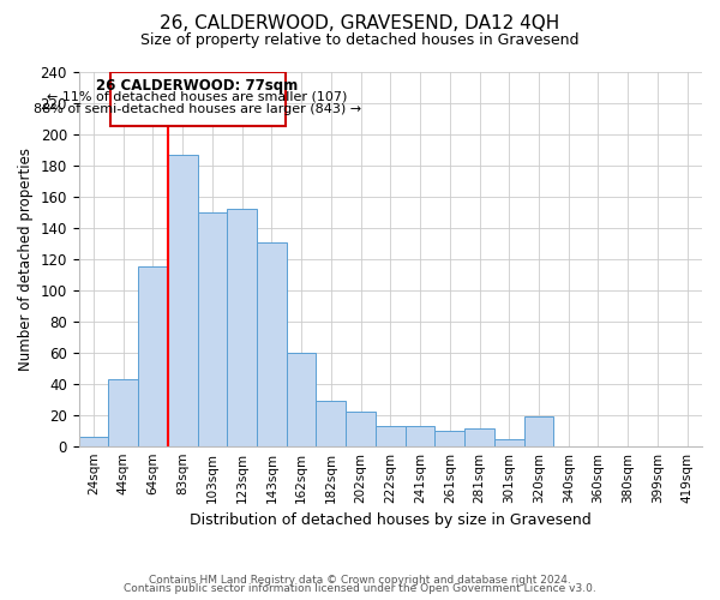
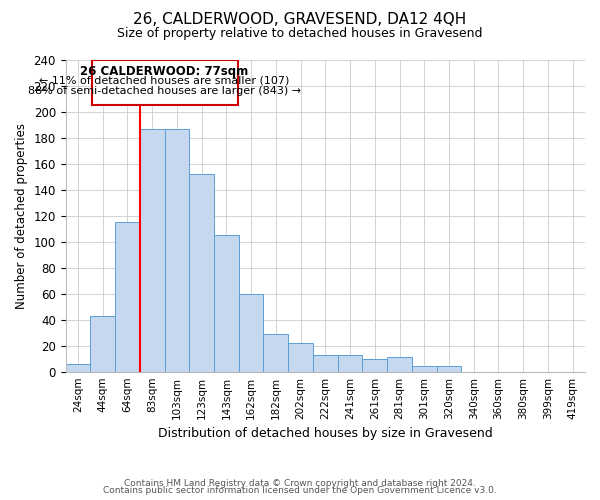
103sqm: 150 -> 187
143sqm: 131 -> 105
320sqm: 19 -> 4
